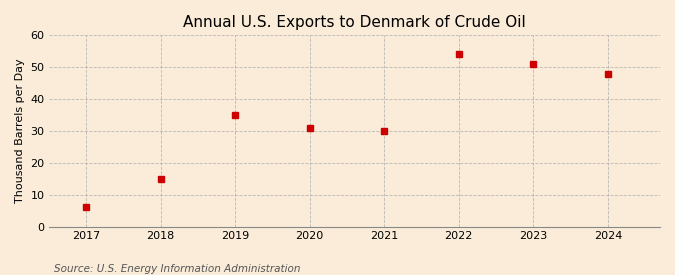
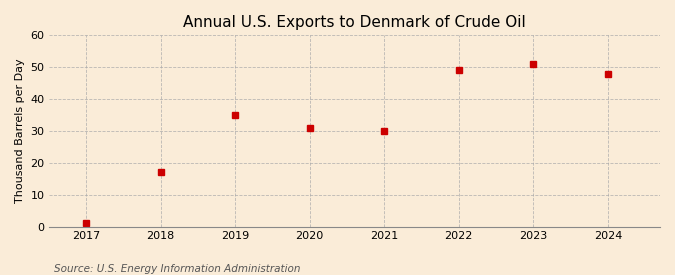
2017: 6 -> 1
2018: 15 -> 17
2022: 54 -> 49
